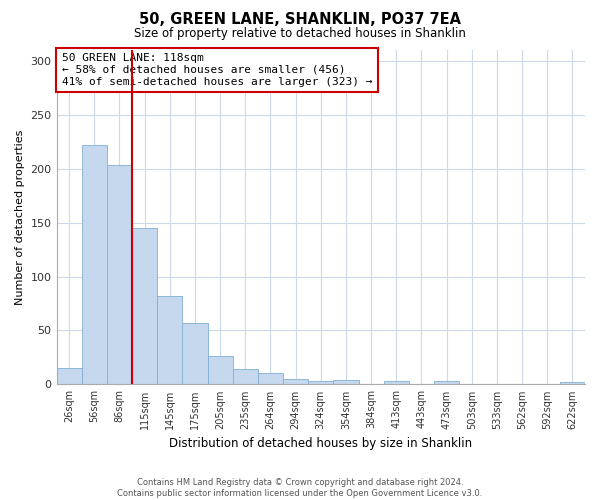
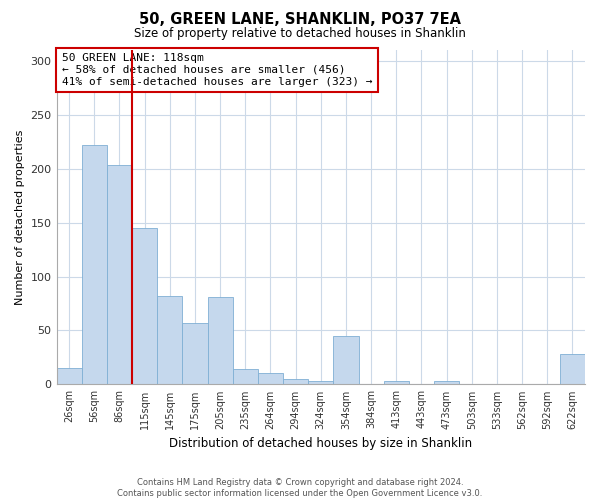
205sqm: 26 -> 81
354sqm: 4 -> 45
622sqm: 2 -> 28
